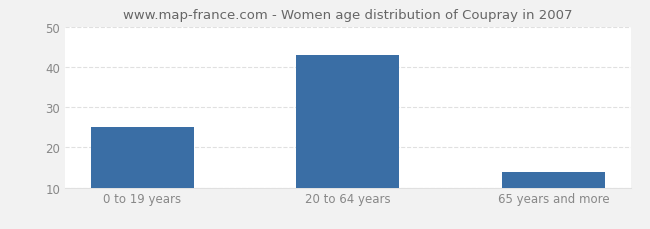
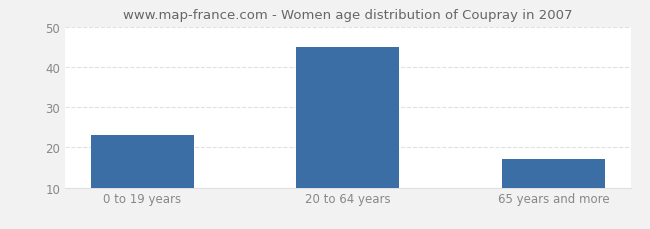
0 to 19 years: 25 -> 23
20 to 64 years: 43 -> 45
65 years and more: 14 -> 17
